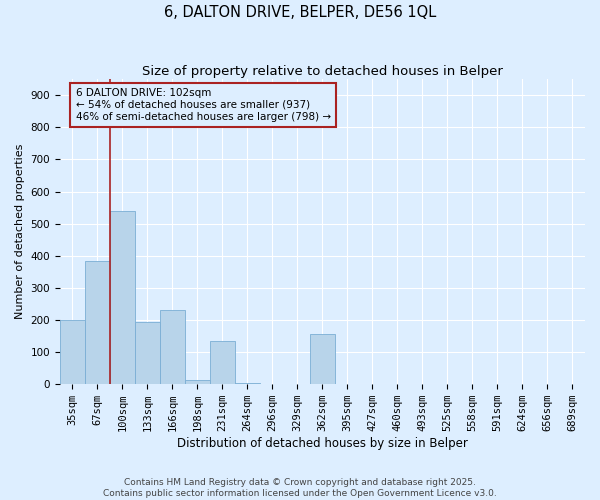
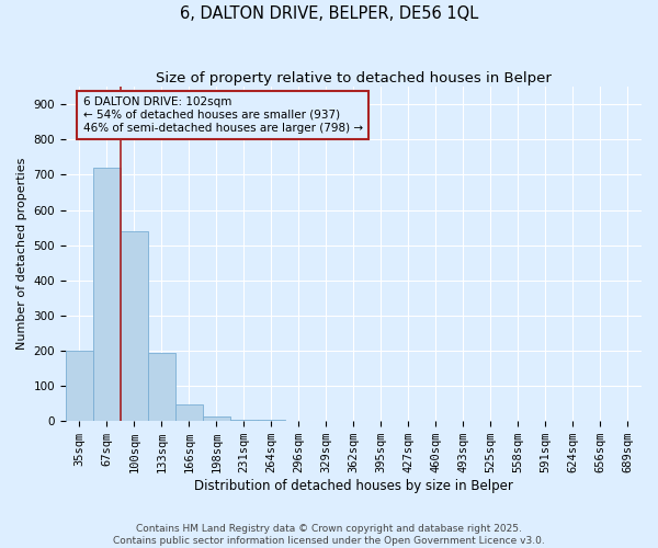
67sqm: 385 -> 720
166sqm: 230 -> 47
231sqm: 135 -> 5
362sqm: 155 -> 1
